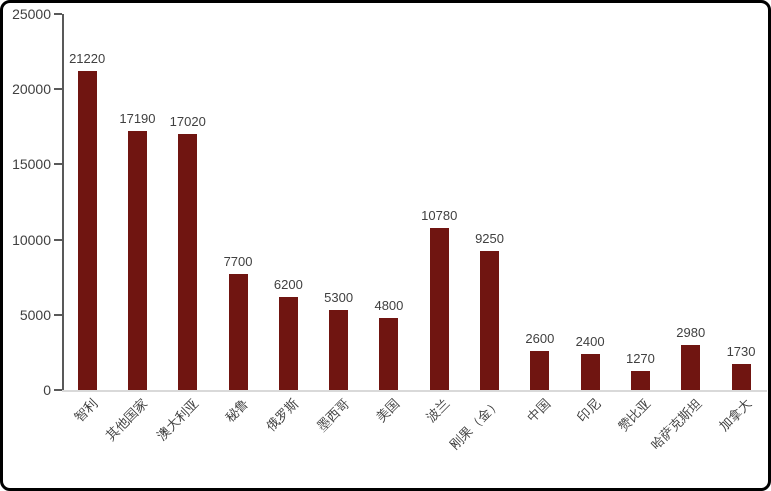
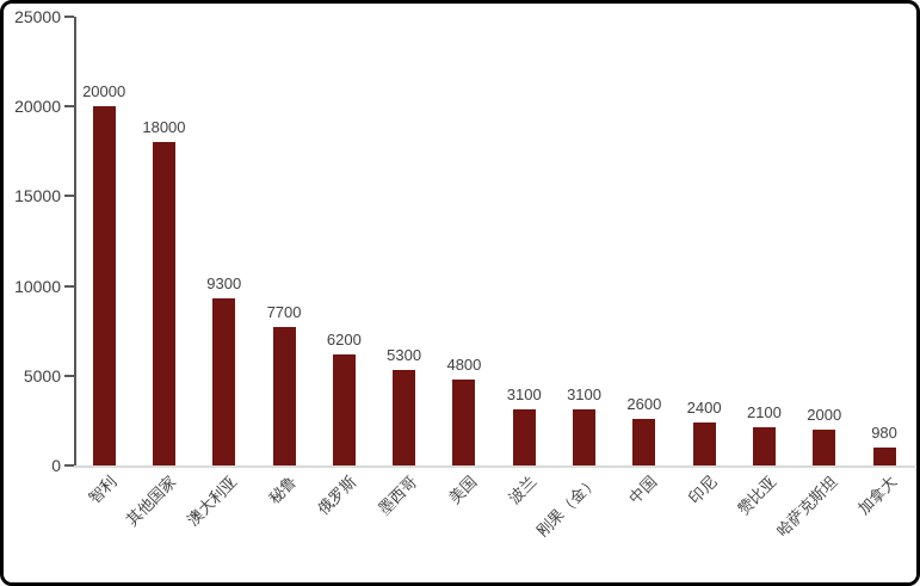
智利: 21220 -> 20000
其他国家: 17190 -> 18000
澳大利亚: 17020 -> 9300
波兰: 10780 -> 3100
刚果（金）: 9250 -> 3100
赞比亚: 1270 -> 2100
哈萨克斯坦: 2980 -> 2000
加拿大: 1730 -> 980
